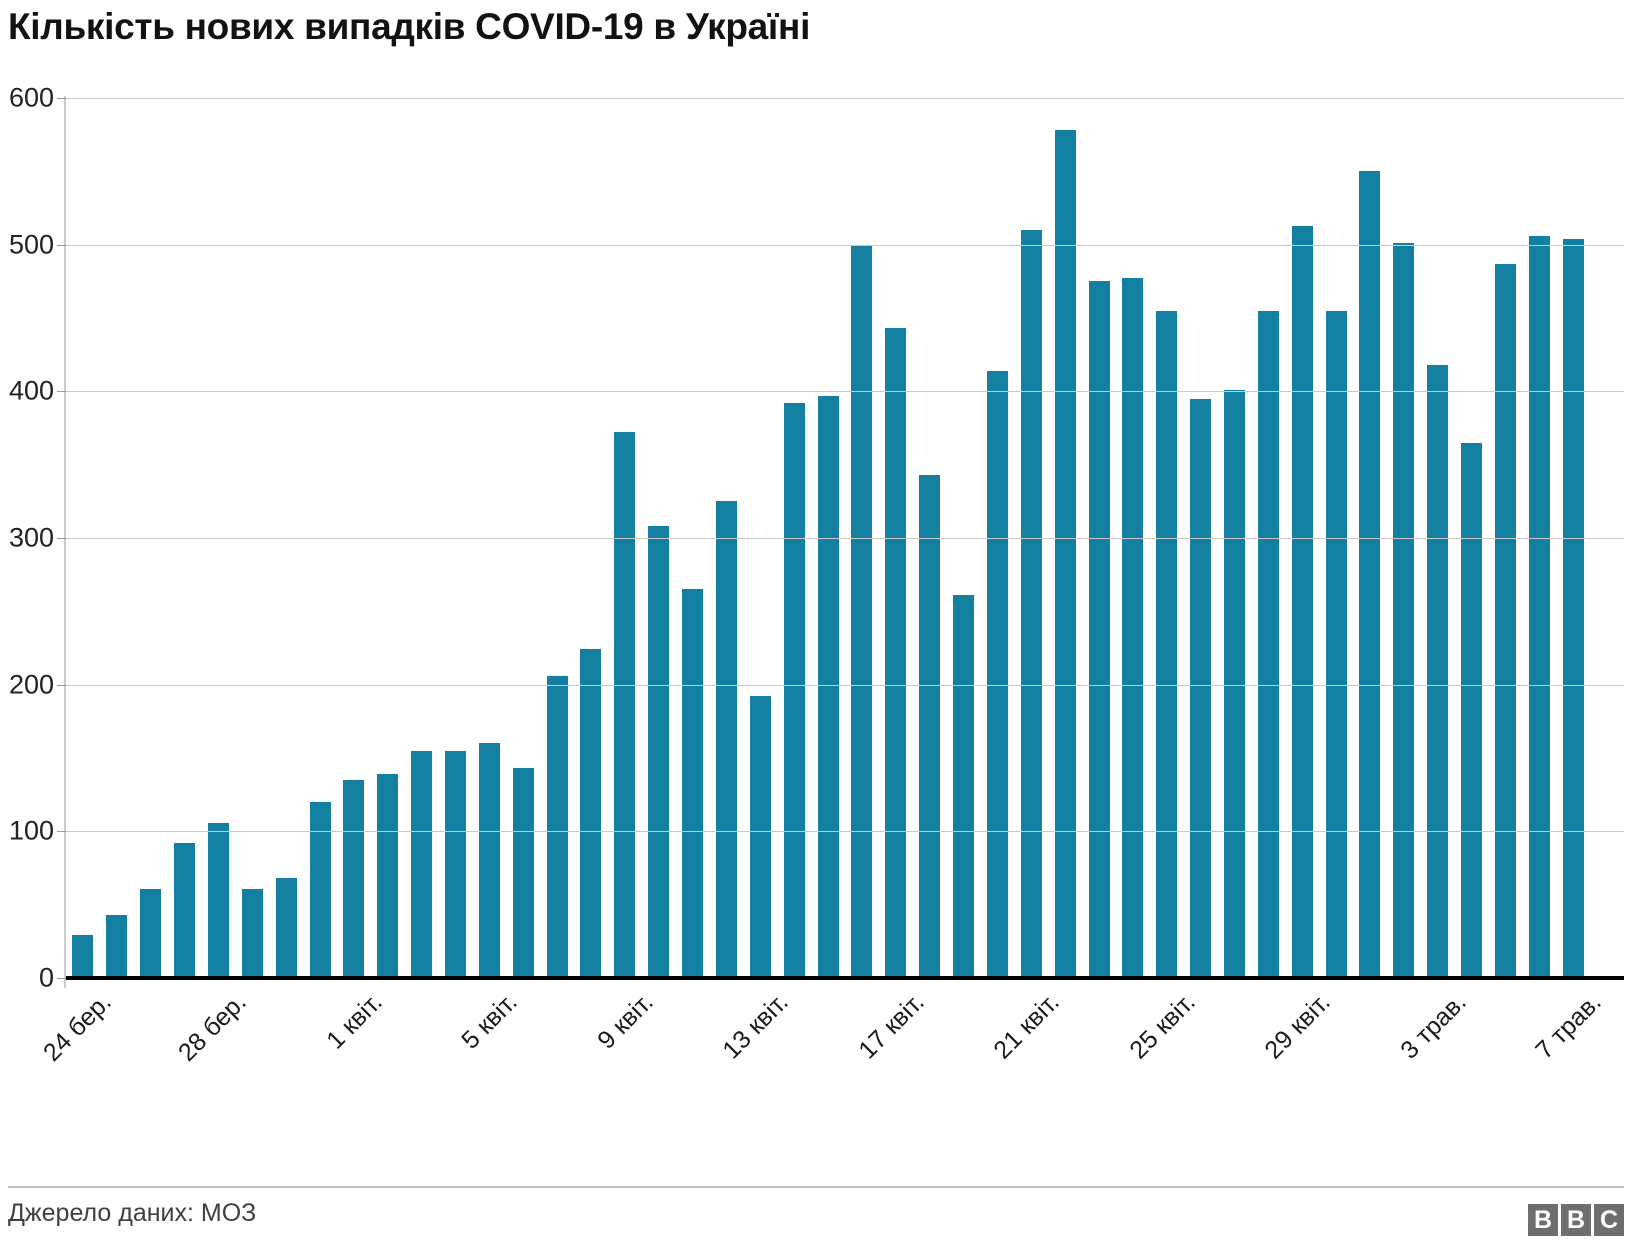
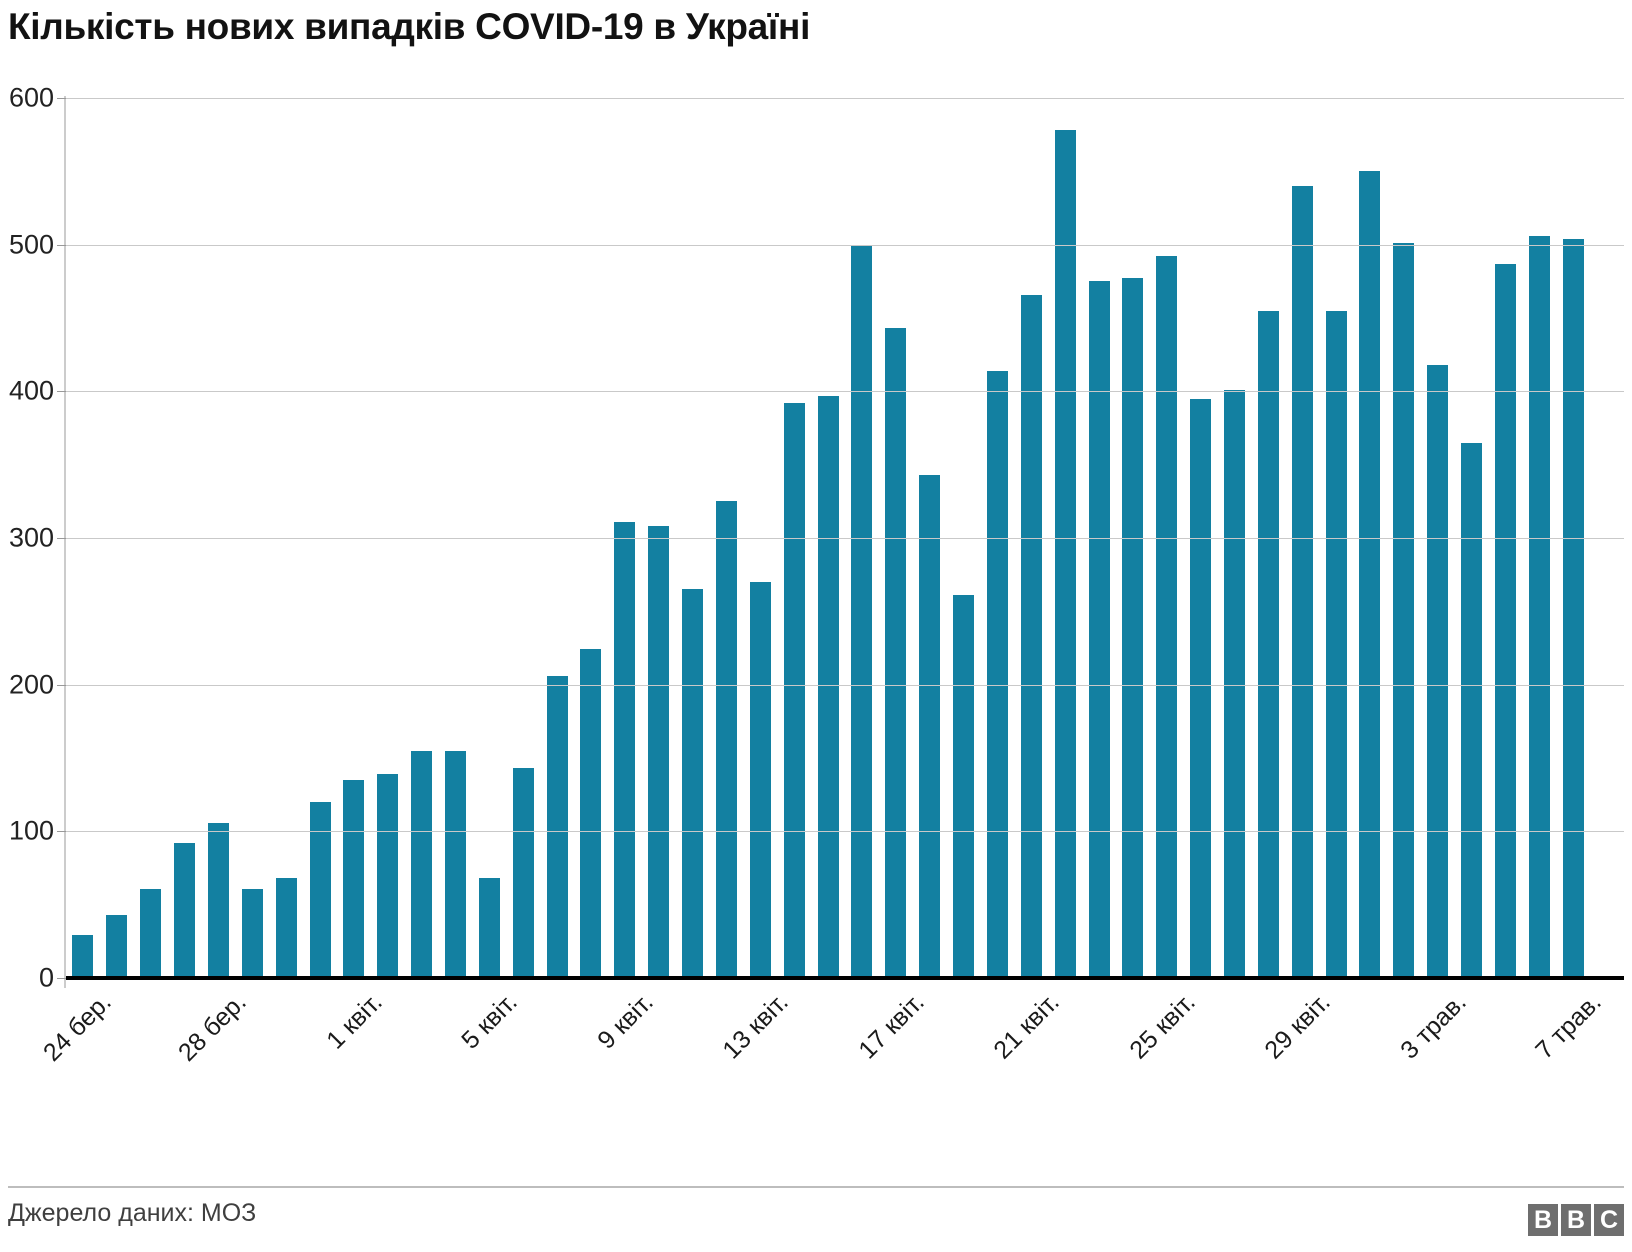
5 квіт.: 160 -> 68
9 квіт.: 372 -> 311
13 квіт.: 192 -> 270
21 квіт.: 510 -> 466
25 квіт.: 455 -> 492
29 квіт.: 513 -> 540
